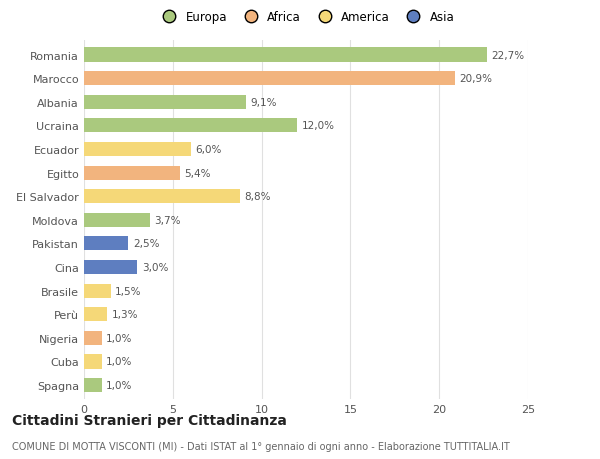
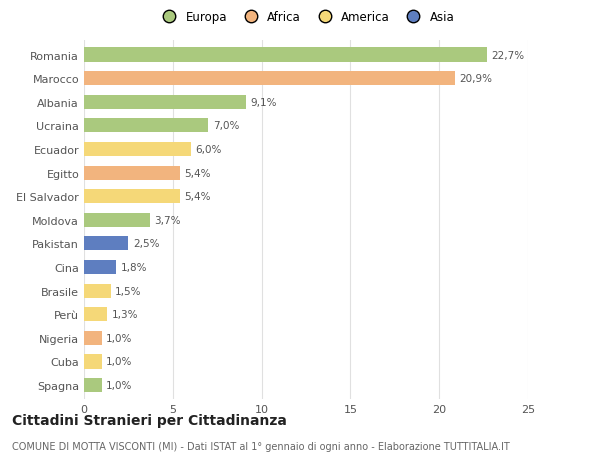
Ucraina: 12,0% -> 7,0%
El Salvador: 8,8% -> 5,4%
Cina: 3,0% -> 1,8%
